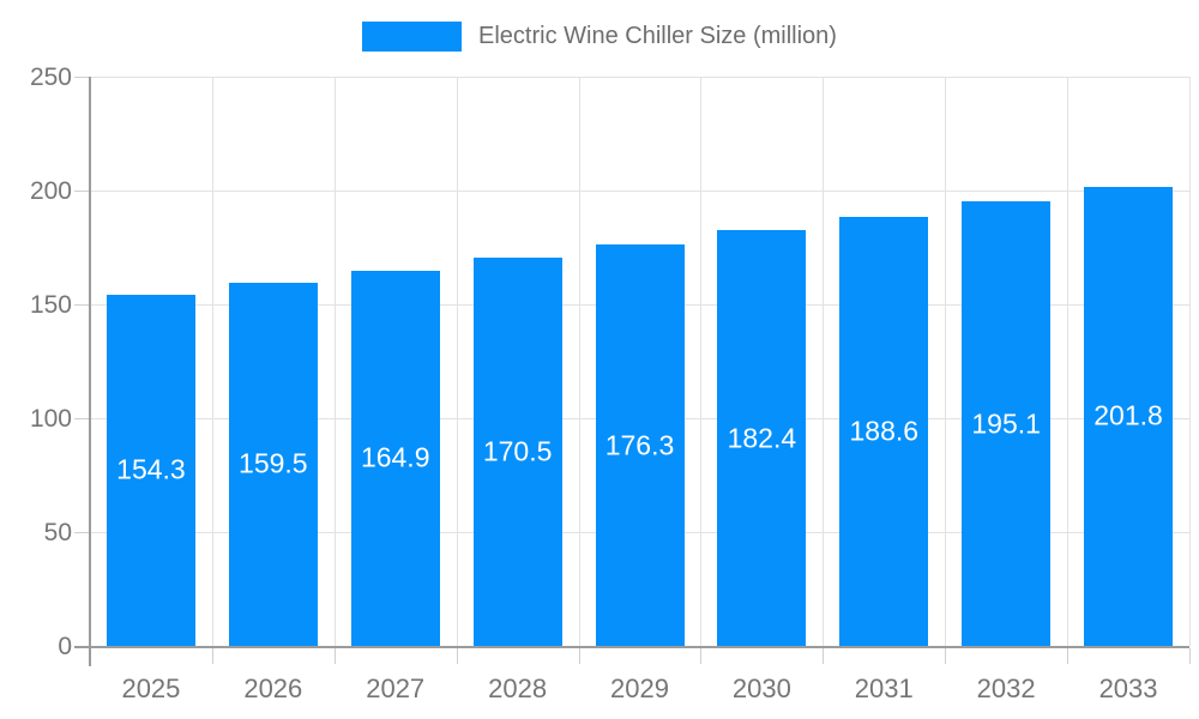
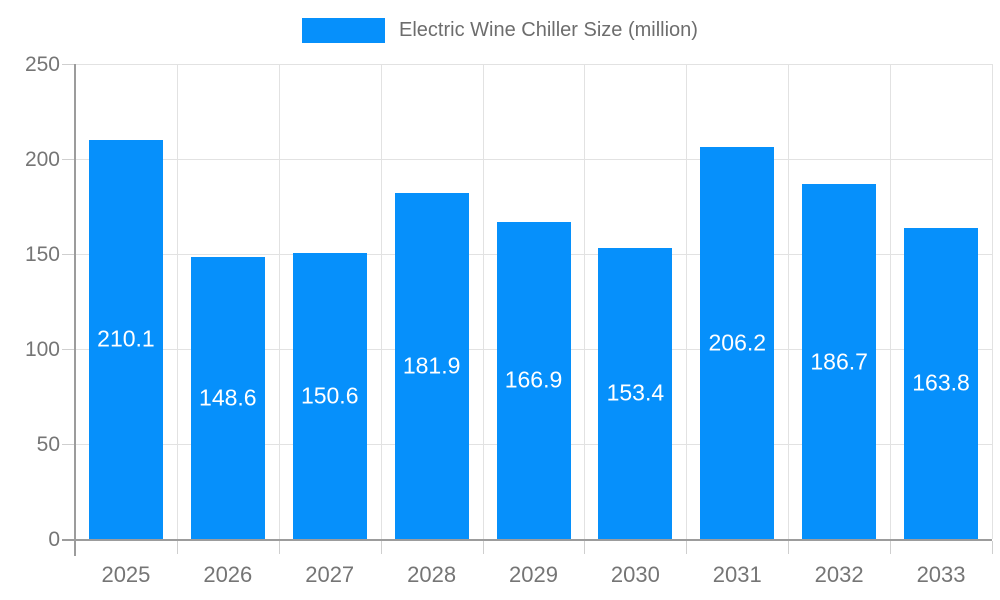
2025: 154.3 -> 210.1
2026: 159.5 -> 148.6
2027: 164.9 -> 150.6
2028: 170.5 -> 181.9
2029: 176.3 -> 166.9
2030: 182.4 -> 153.4
2031: 188.6 -> 206.2
2032: 195.1 -> 186.7
2033: 201.8 -> 163.8
